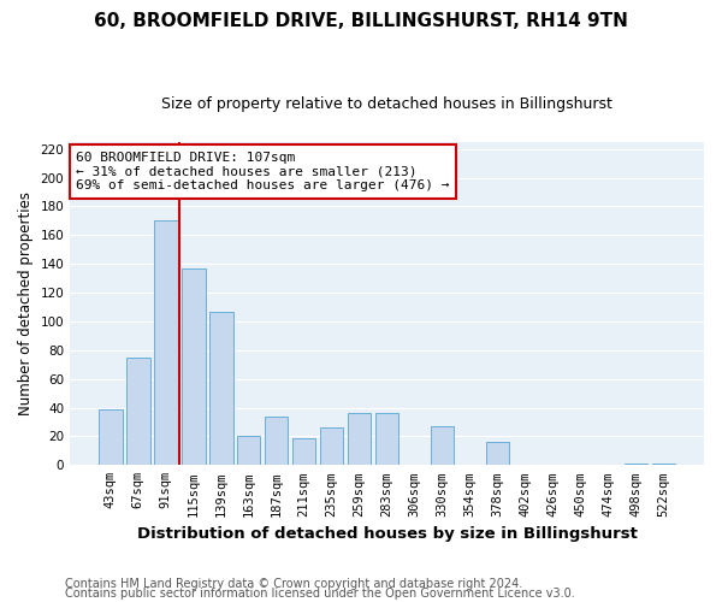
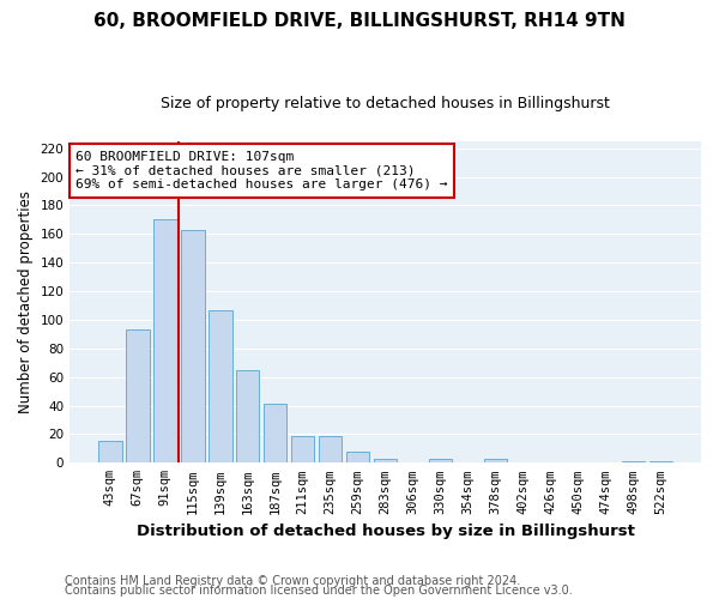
43sqm: 39 -> 15
67sqm: 75 -> 93
115sqm: 137 -> 163
163sqm: 20 -> 65
187sqm: 34 -> 41
235sqm: 26 -> 19
259sqm: 36 -> 8
283sqm: 36 -> 3
330sqm: 27 -> 3
378sqm: 16 -> 3
